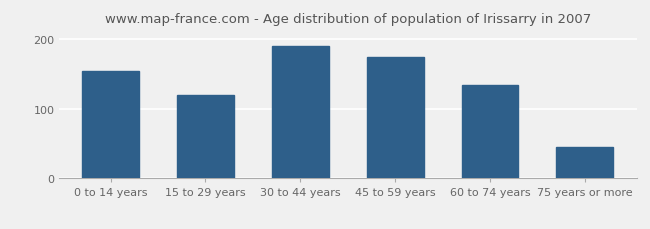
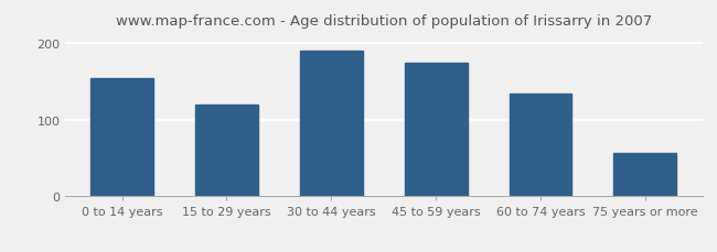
75 years or more: 45 -> 56
